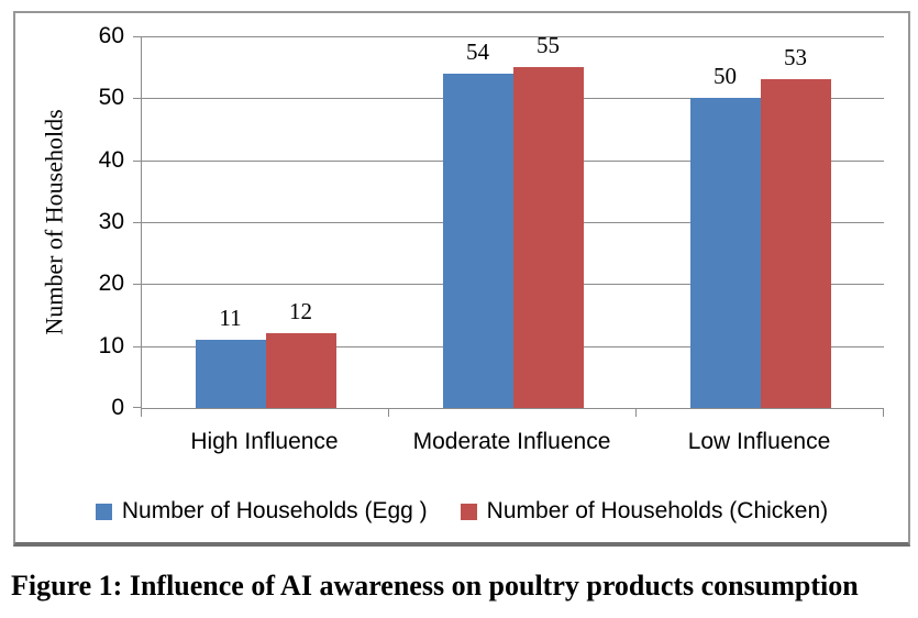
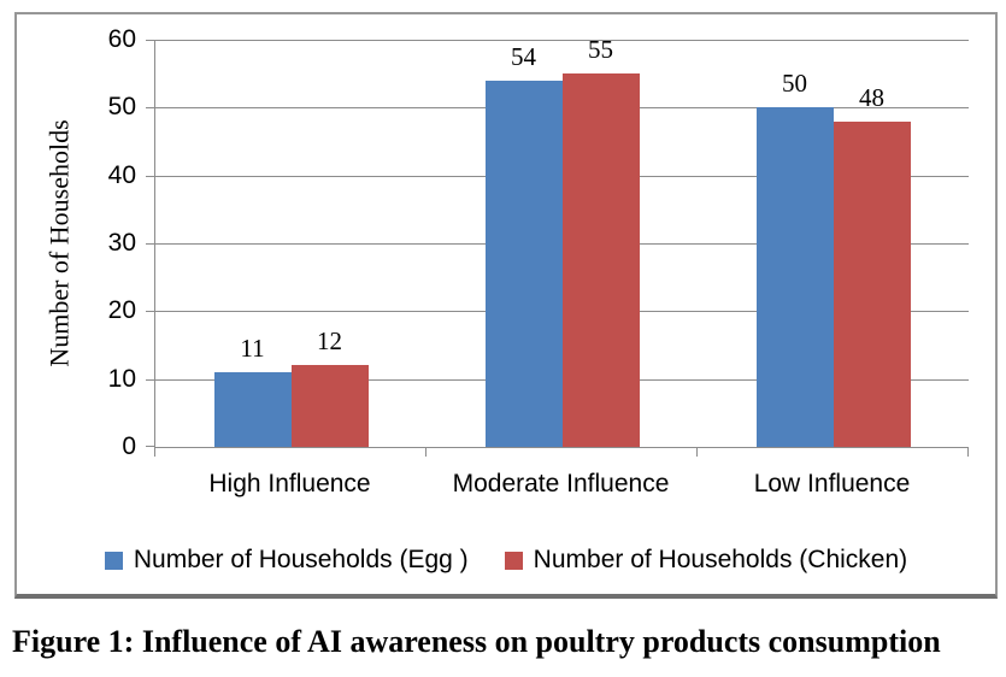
Number of Households (Chicken)/Low Influence: 53 -> 48
